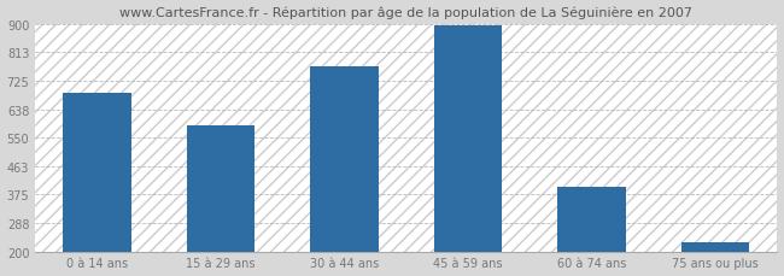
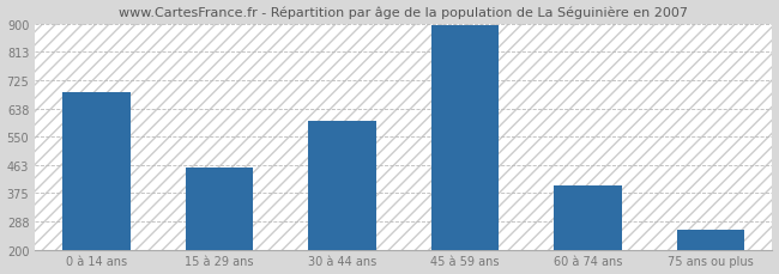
15 à 29 ans: 590 -> 455
30 à 44 ans: 770 -> 600
75 ans ou plus: 230 -> 260
